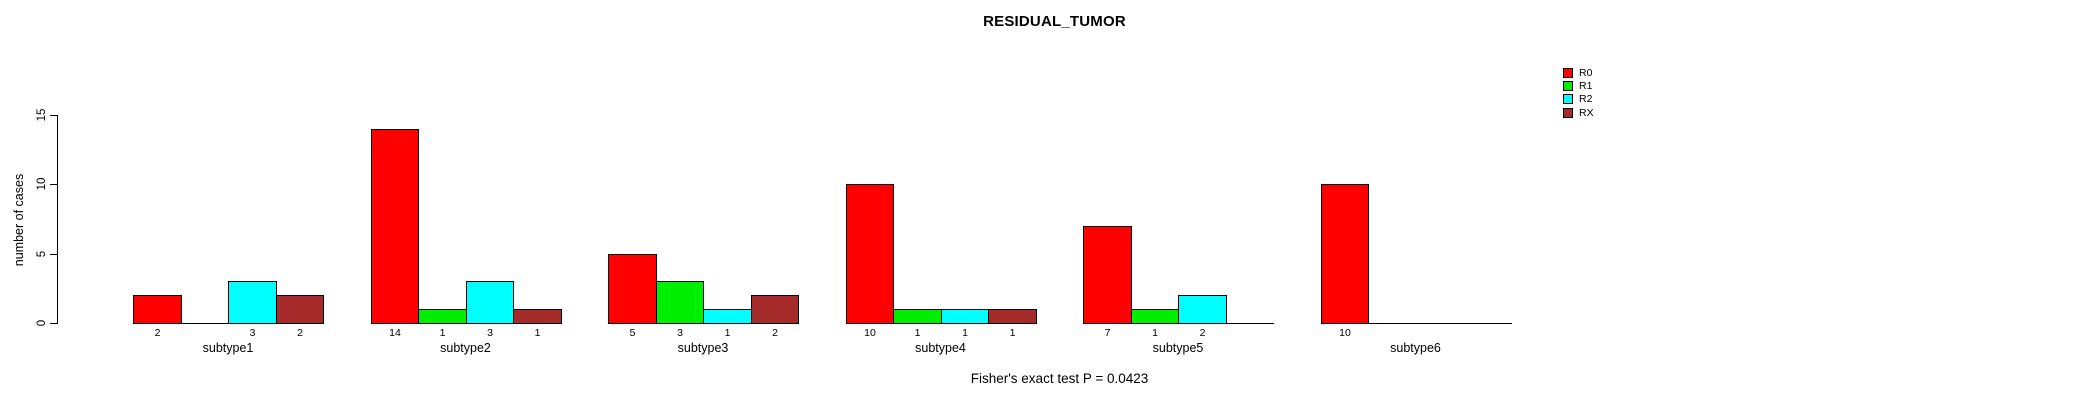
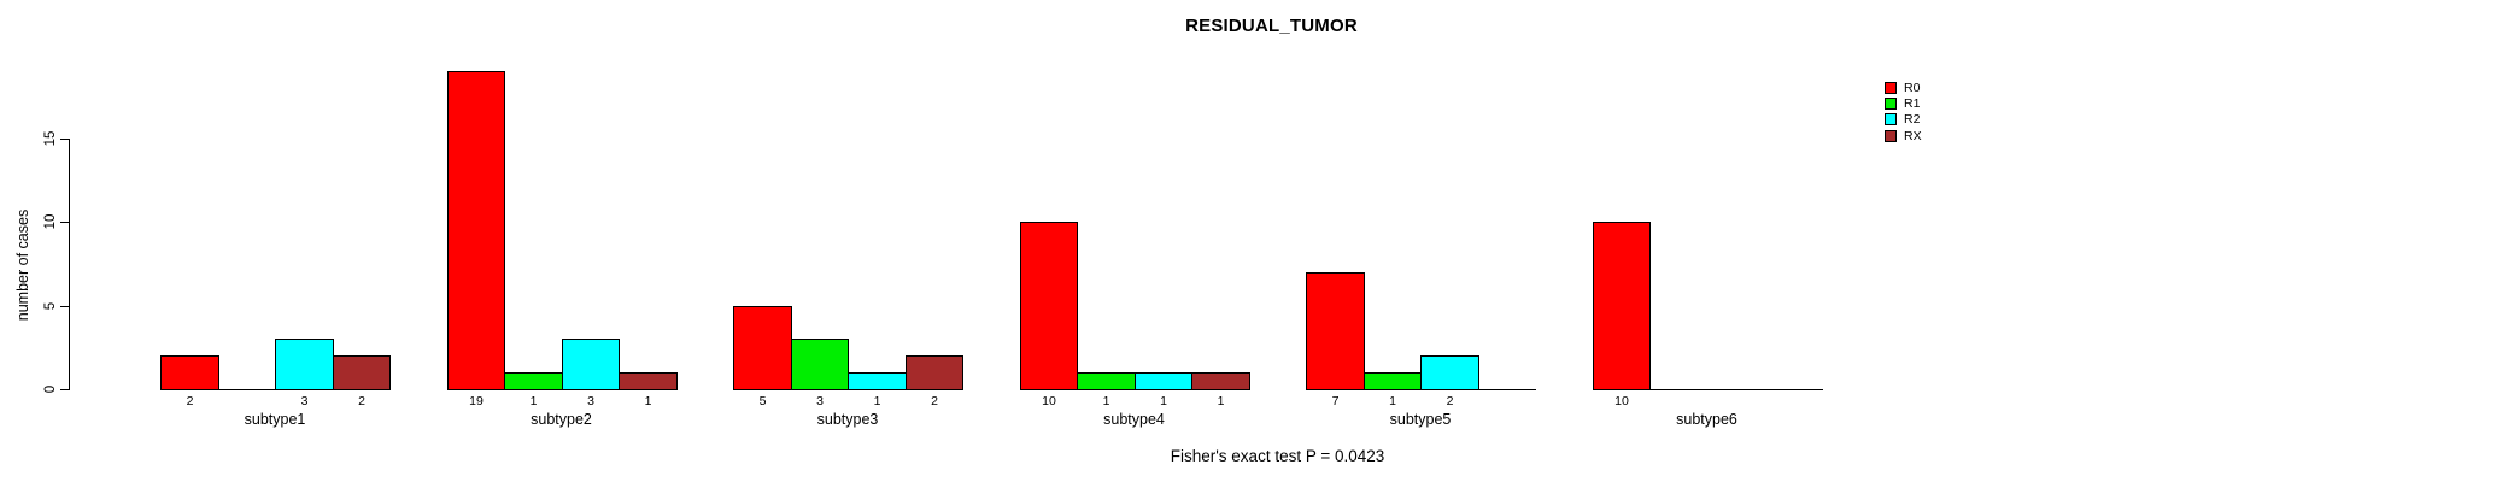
R0/subtype2: 14 -> 19
